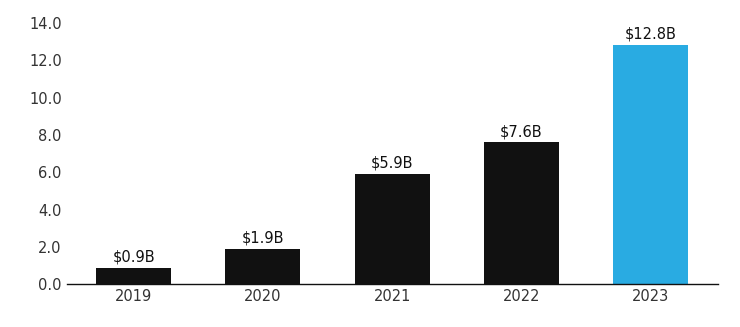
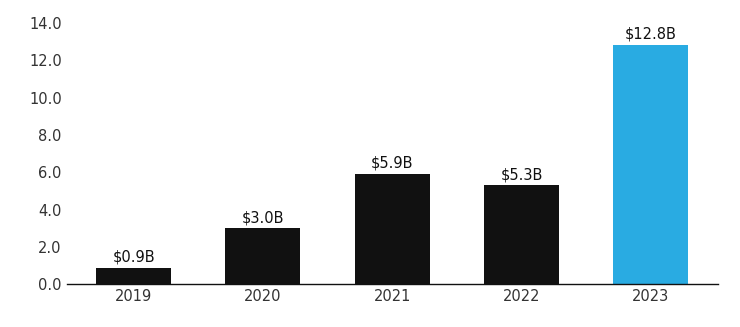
2020: $1.9B -> $3.0B
2022: $7.6B -> $5.3B
